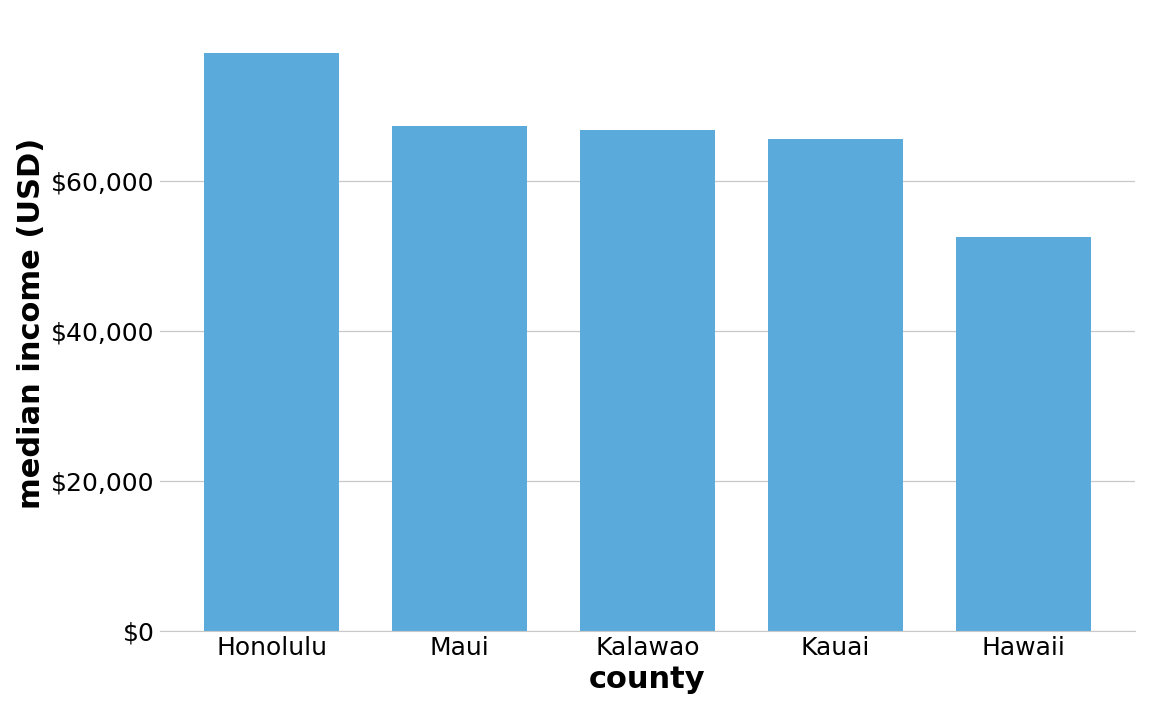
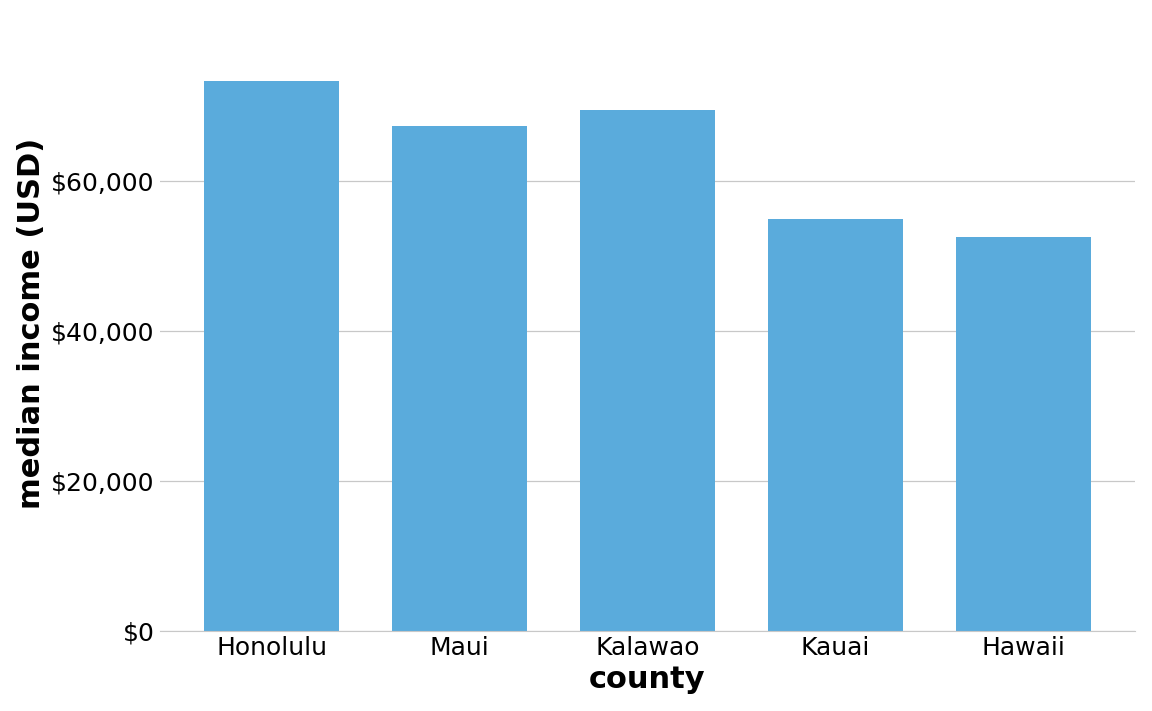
Honolulu: $77,200 -> $73,400
Kalawao: $66,900 -> $69,600
Kauai: $65,600 -> $55,000
